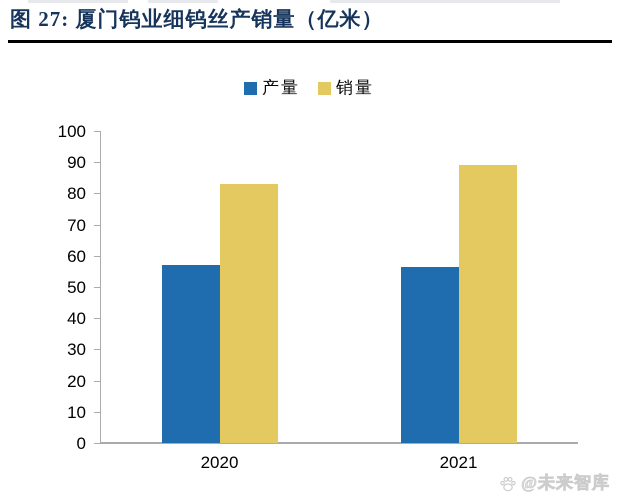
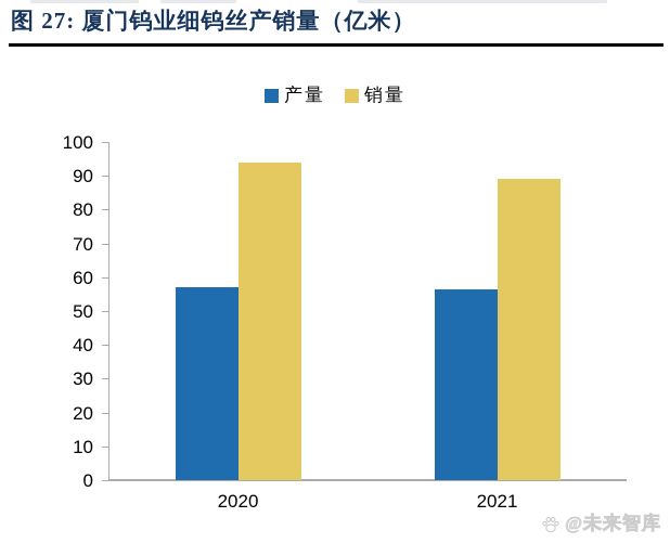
销量/2020: 83 -> 94
